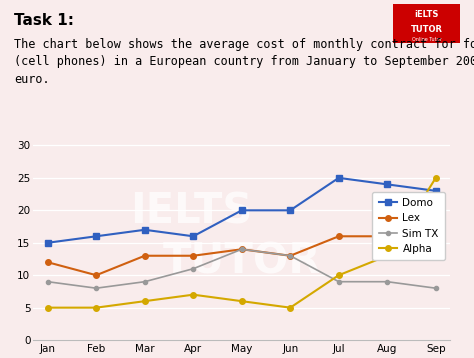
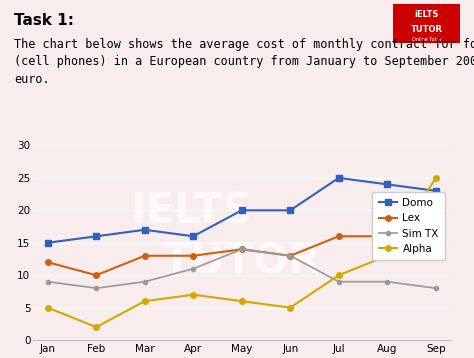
Alpha/Feb: 5 -> 2
